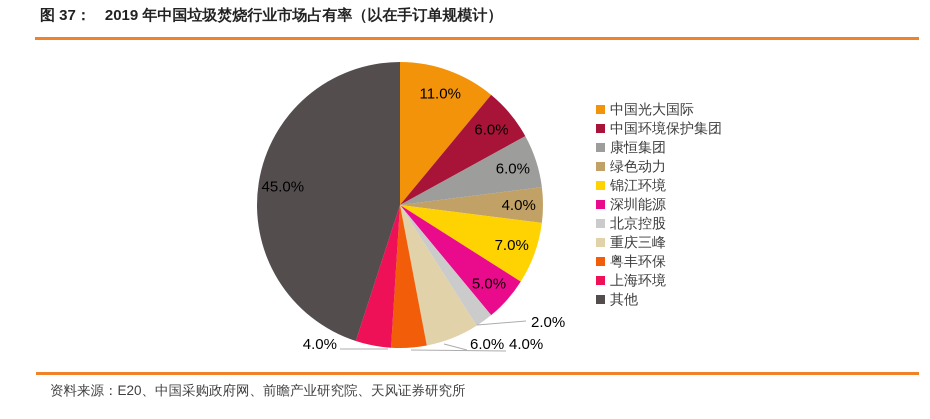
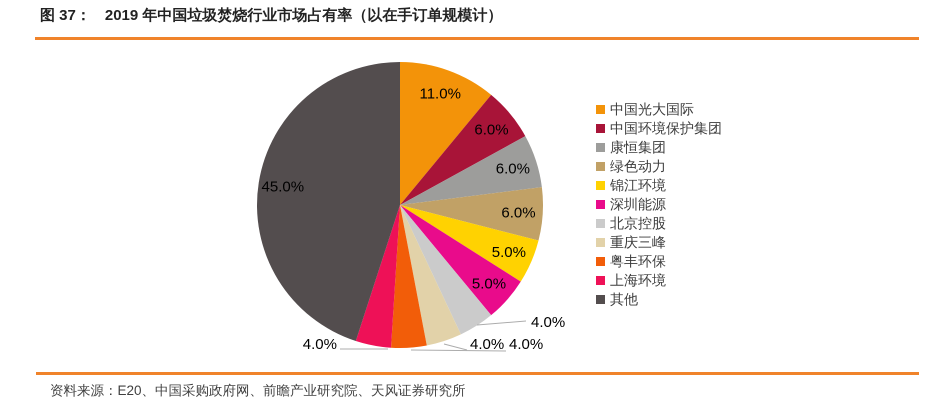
绿色动力: 4.0% -> 6.0%
锦江环境: 7.0% -> 5.0%
北京控股: 2.0% -> 4.0%
重庆三峰: 6.0% -> 4.0%
